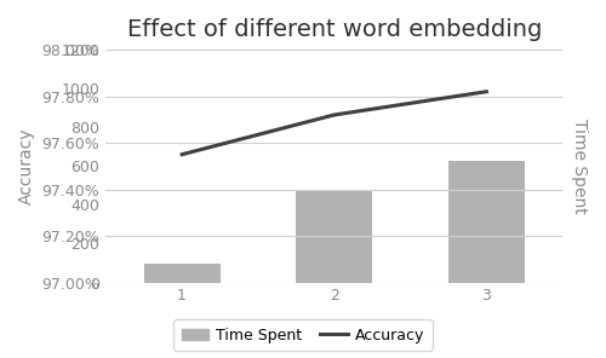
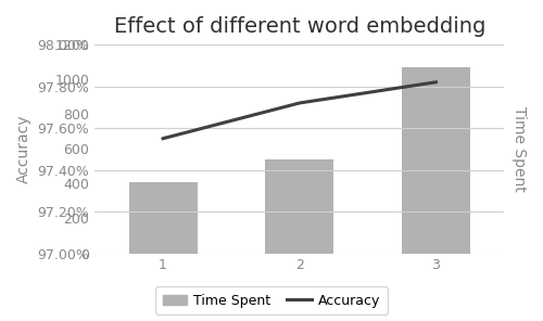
Time Spent/1: 100 -> 410
Time Spent/2: 480 -> 540
Time Spent/3: 630 -> 1070
